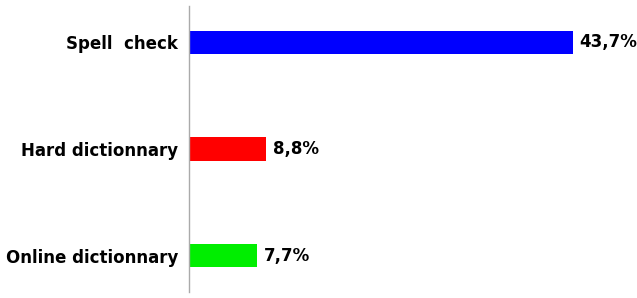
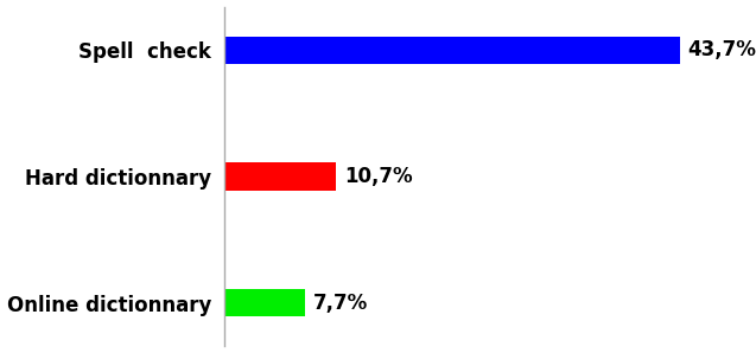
Hard dictionnary: 8,8% -> 10,7%
